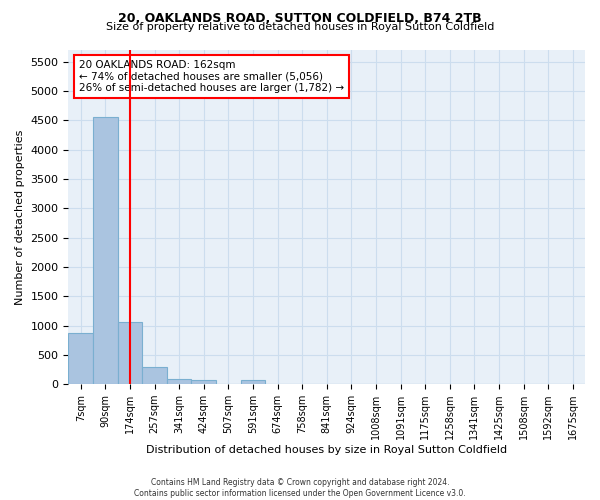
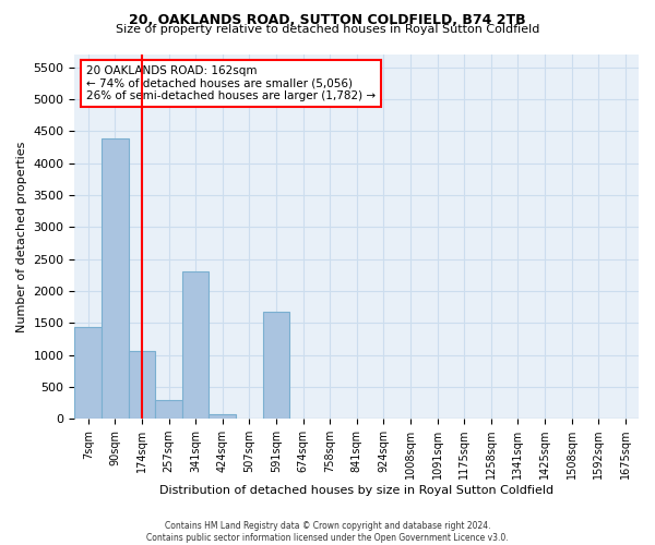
7sqm: 880 -> 1440
90sqm: 4560 -> 4380
341sqm: 90 -> 2300
591sqm: 70 -> 1680
